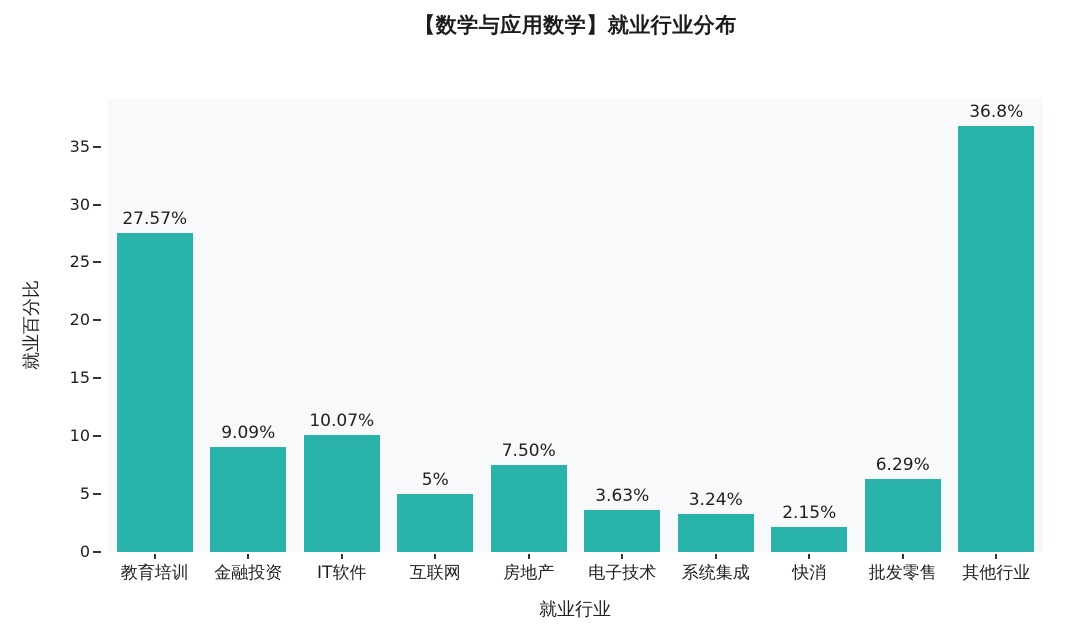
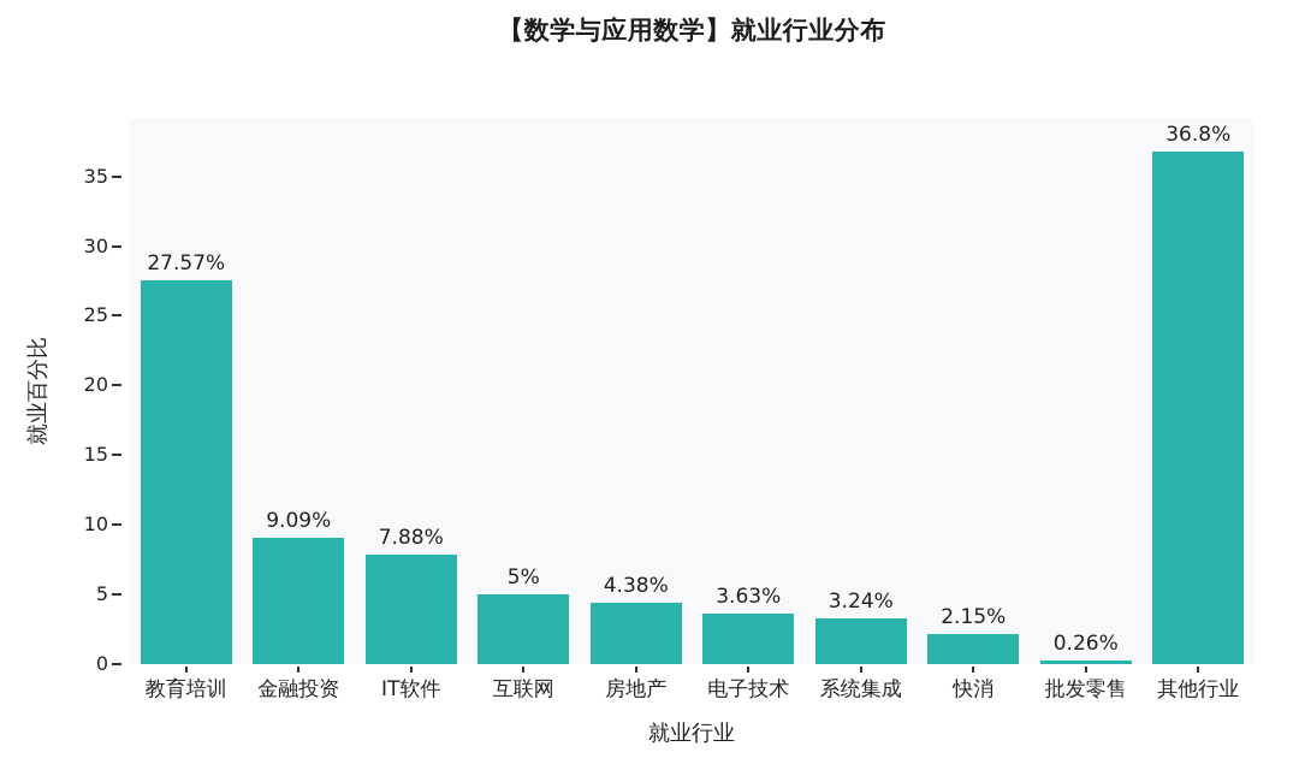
IT软件: 10.07% -> 7.88%
房地产: 7.50% -> 4.38%
批发零售: 6.29% -> 0.26%
